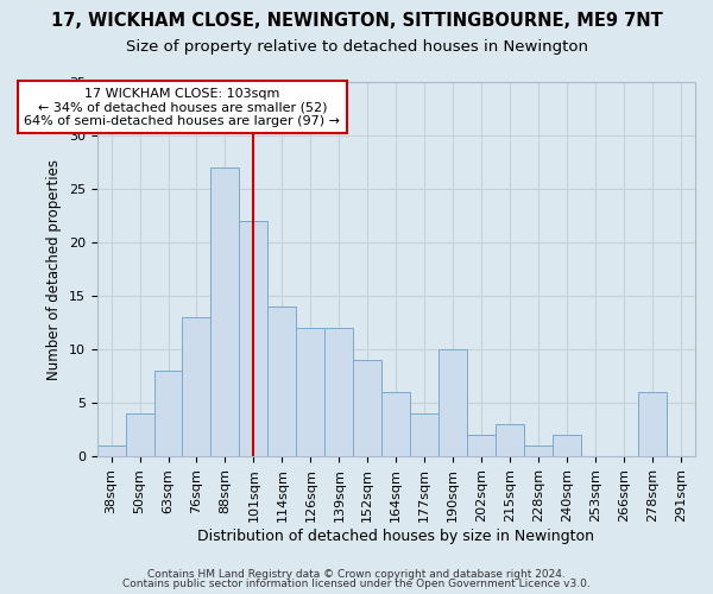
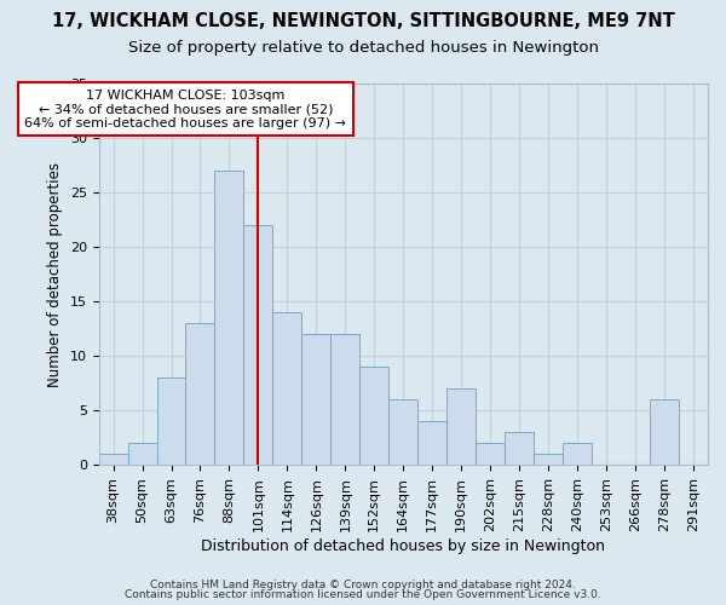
50sqm: 4 -> 2
190sqm: 10 -> 7
